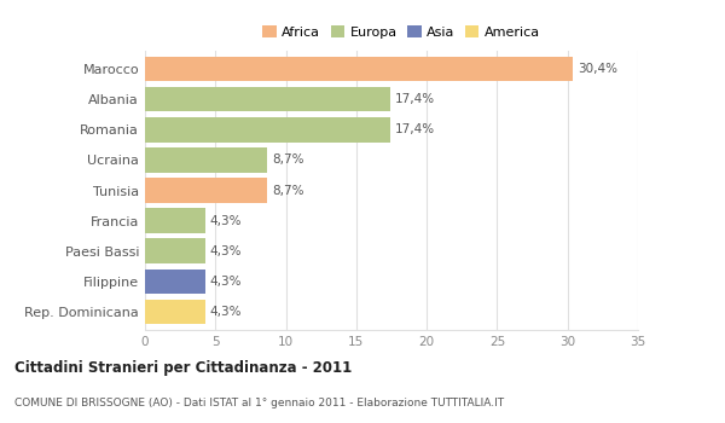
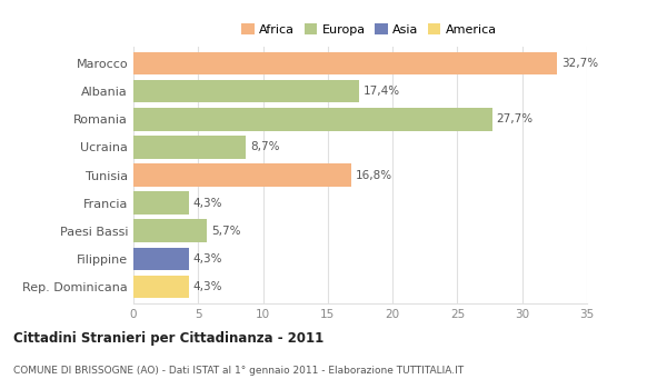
Marocco: 30,4% -> 32,7%
Romania: 17,4% -> 27,7%
Tunisia: 8,7% -> 16,8%
Paesi Bassi: 4,3% -> 5,7%
